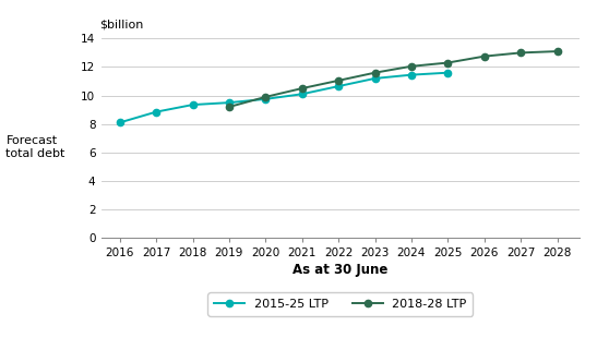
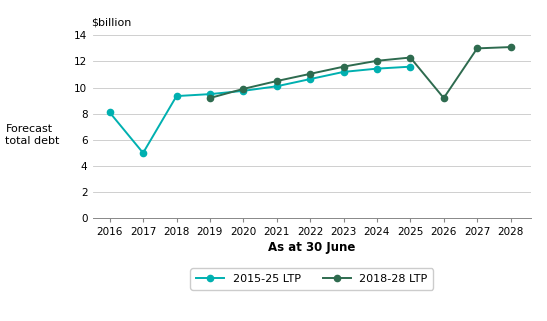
2015-25 LTP/2017: 8.8 -> 5.0
2018-28 LTP/2026: 12.8 -> 9.2
